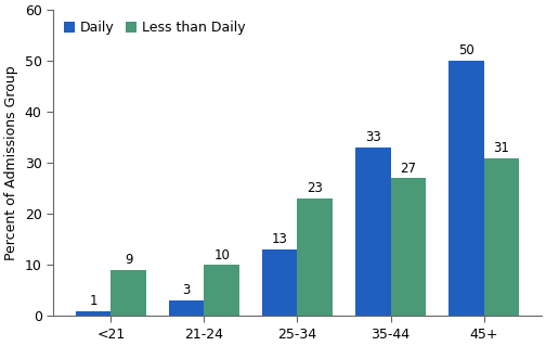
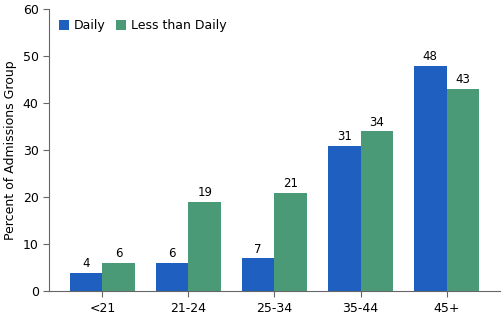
Daily/<21: 1 -> 4
Less than Daily/<21: 9 -> 6
Daily/21-24: 3 -> 6
Less than Daily/21-24: 10 -> 19
Daily/25-34: 13 -> 7
Less than Daily/25-34: 23 -> 21
Daily/35-44: 33 -> 31
Less than Daily/35-44: 27 -> 34
Daily/45+: 50 -> 48
Less than Daily/45+: 31 -> 43
